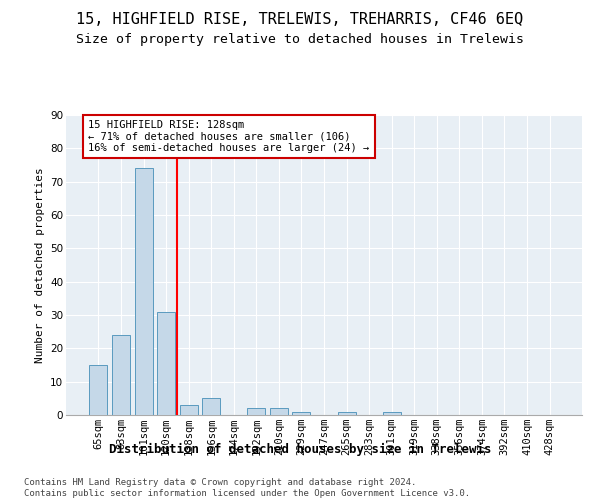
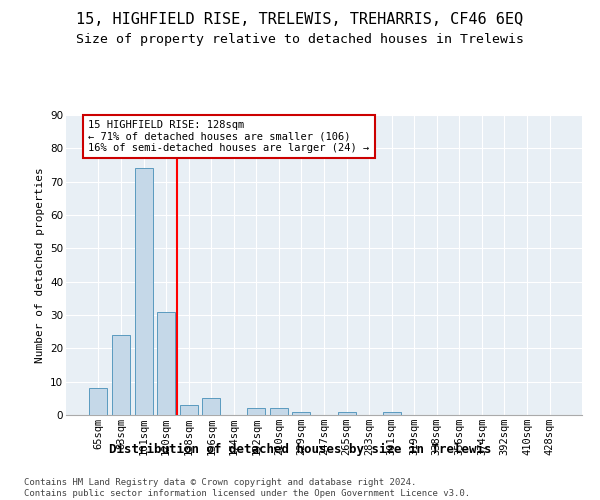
65sqm: 15 -> 8
